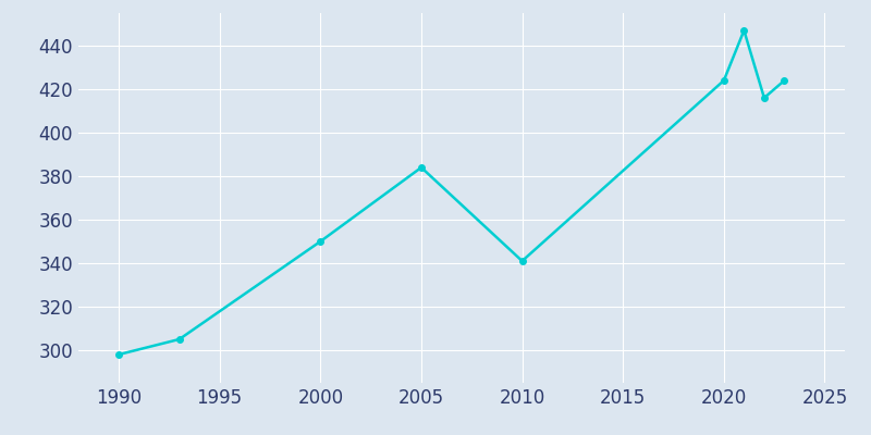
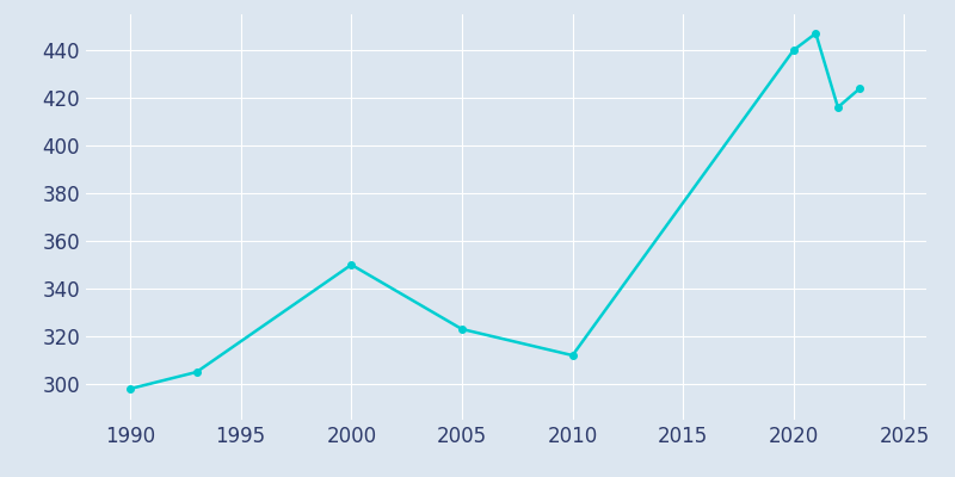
2005: 384 -> 323
2010: 341 -> 312
2020: 424 -> 440
